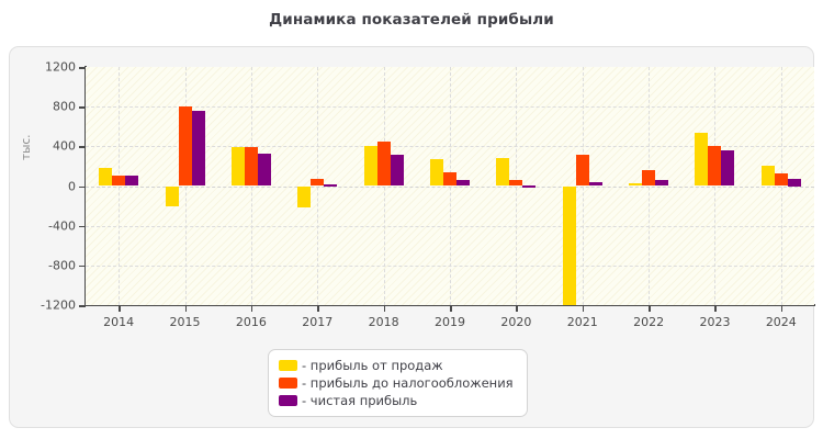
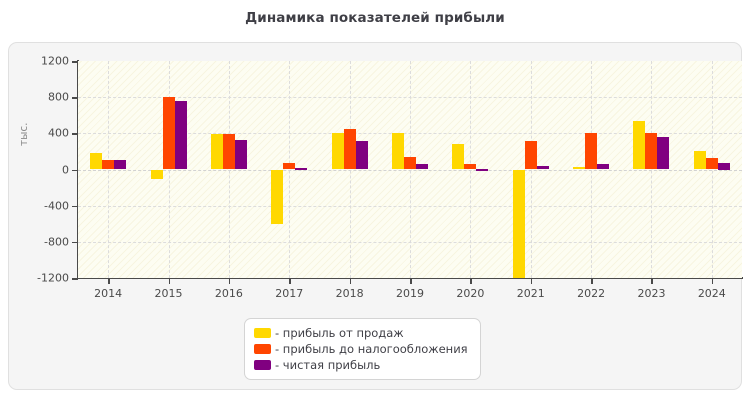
- прибыль от продаж/2015: -200 -> -100
- прибыль от продаж/2017: -200 -> -600
- прибыль от продаж/2019: 300 -> 400
- прибыль до налогообложения/2022: 200 -> 400
